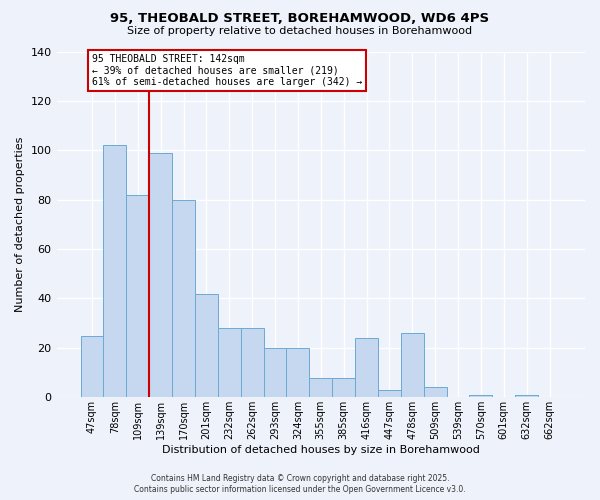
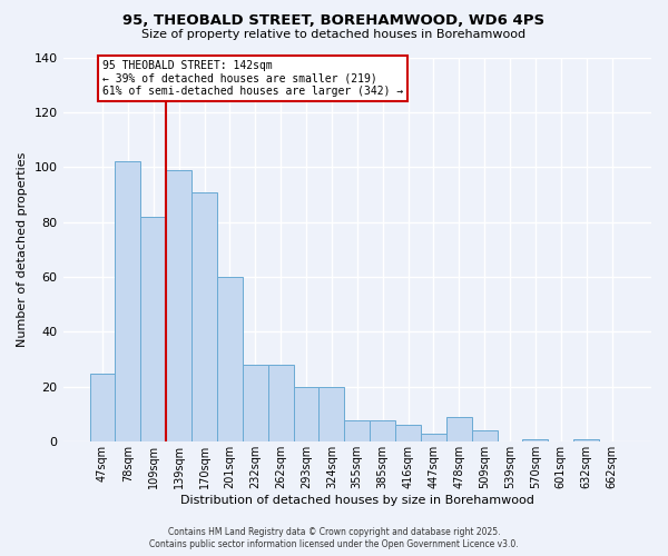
170sqm: 80 -> 91
201sqm: 42 -> 60
416sqm: 24 -> 6
478sqm: 26 -> 9
